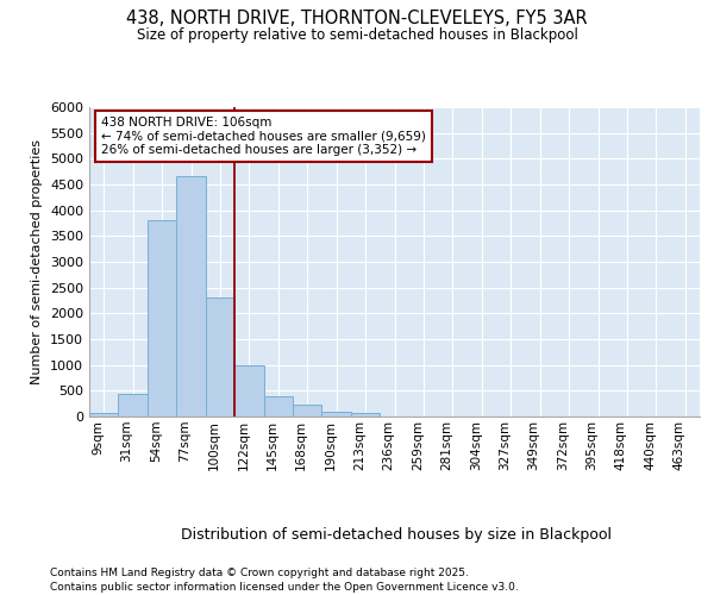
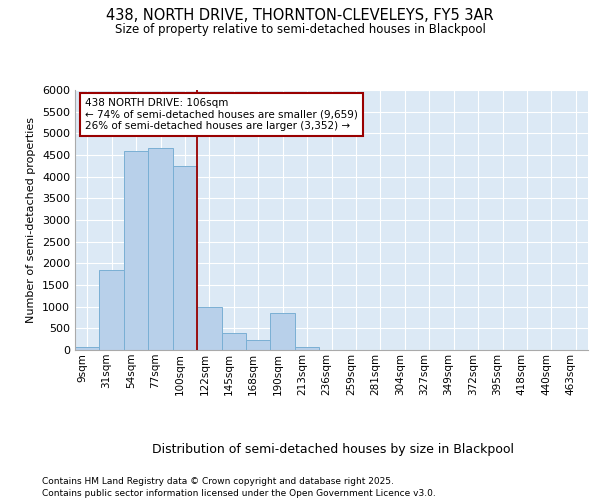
31sqm: 450 -> 1850
54sqm: 3800 -> 4600
100sqm: 2300 -> 4250
190sqm: 100 -> 850
